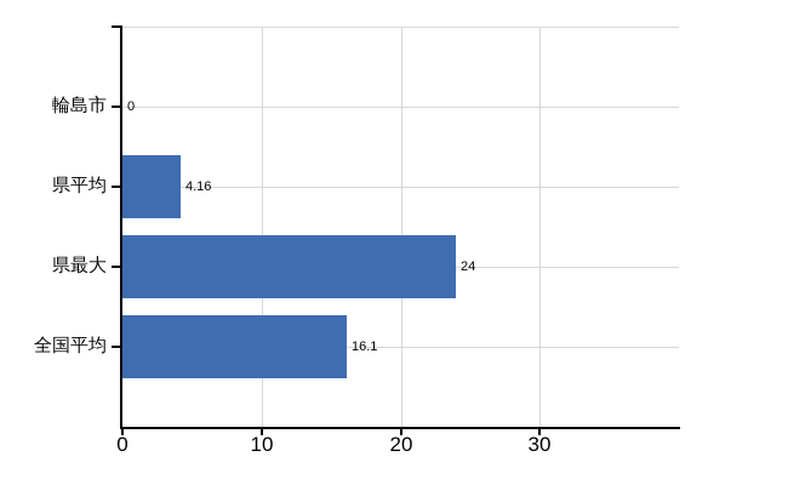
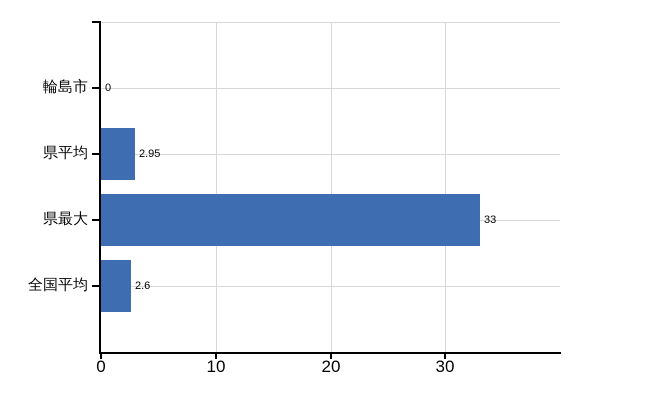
県平均: 4.16 -> 2.95
県最大: 24 -> 33
全国平均: 16.1 -> 2.6
